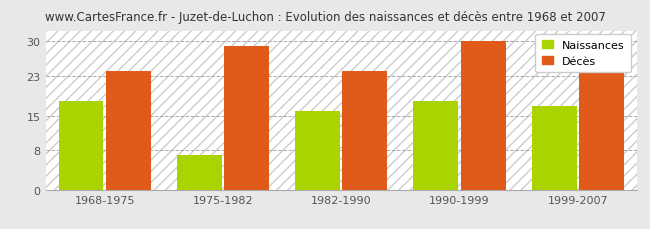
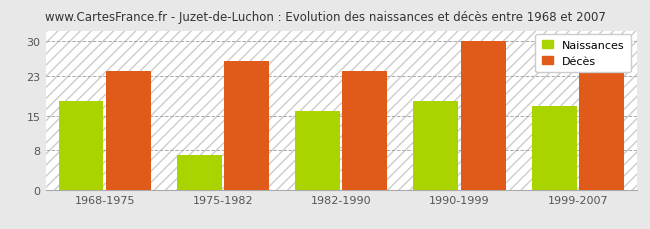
Décès/1975-1982: 29 -> 26
